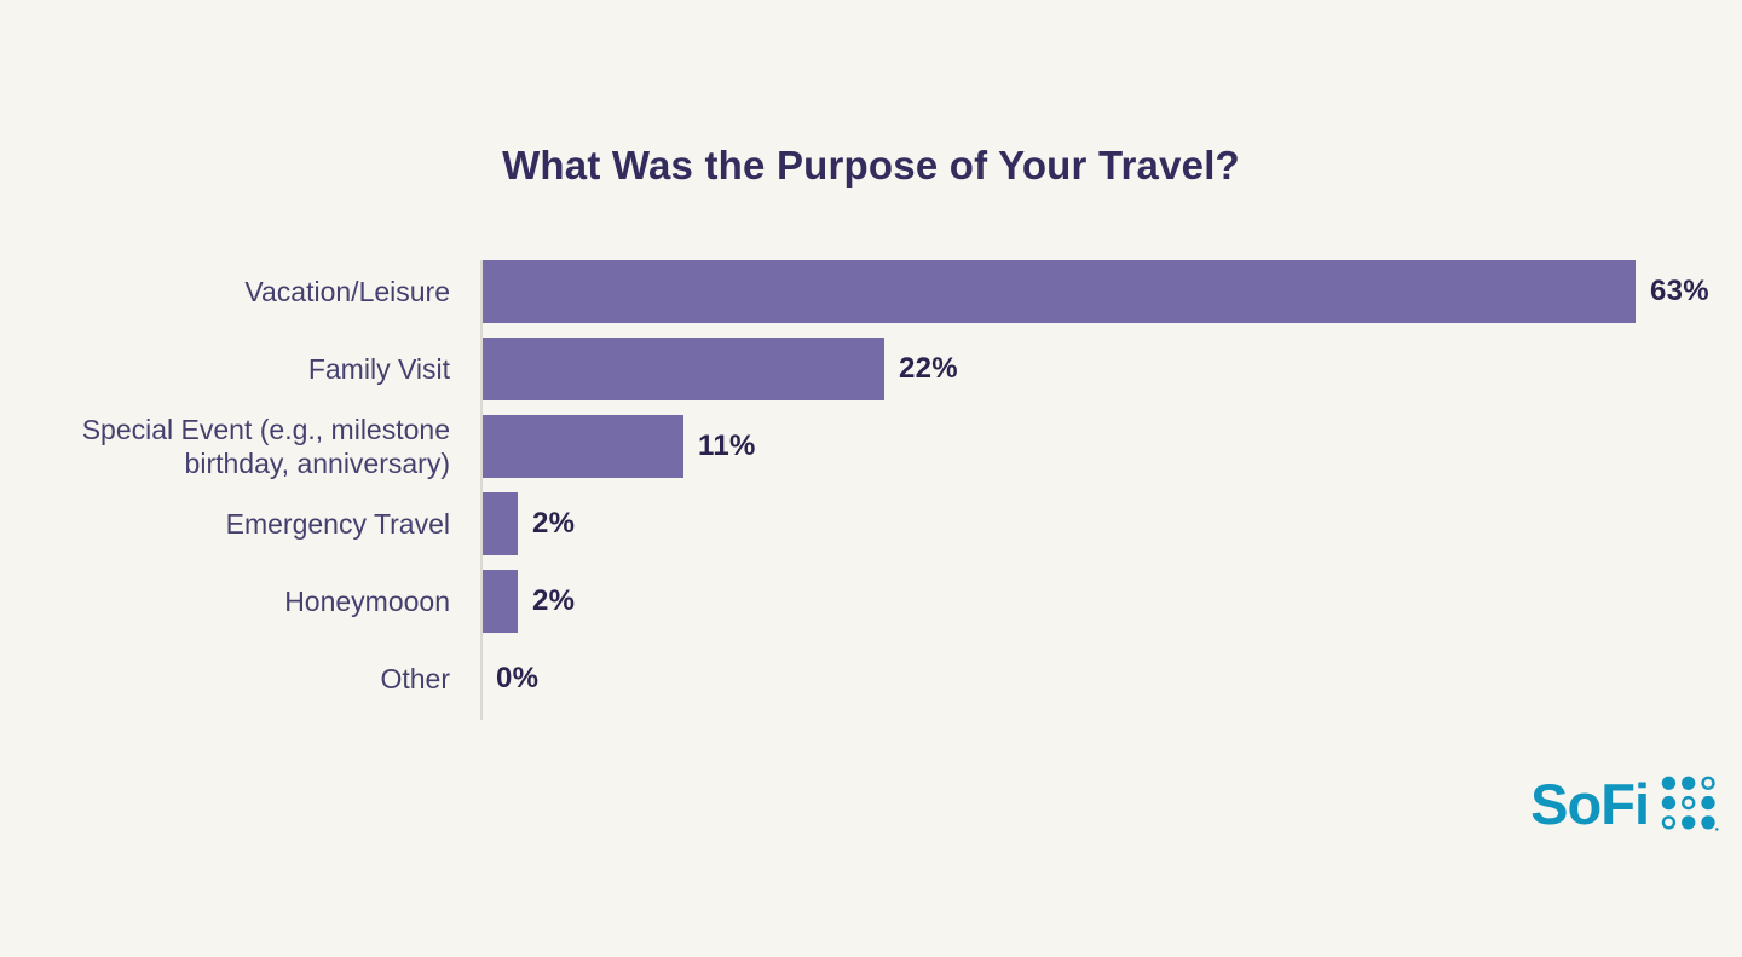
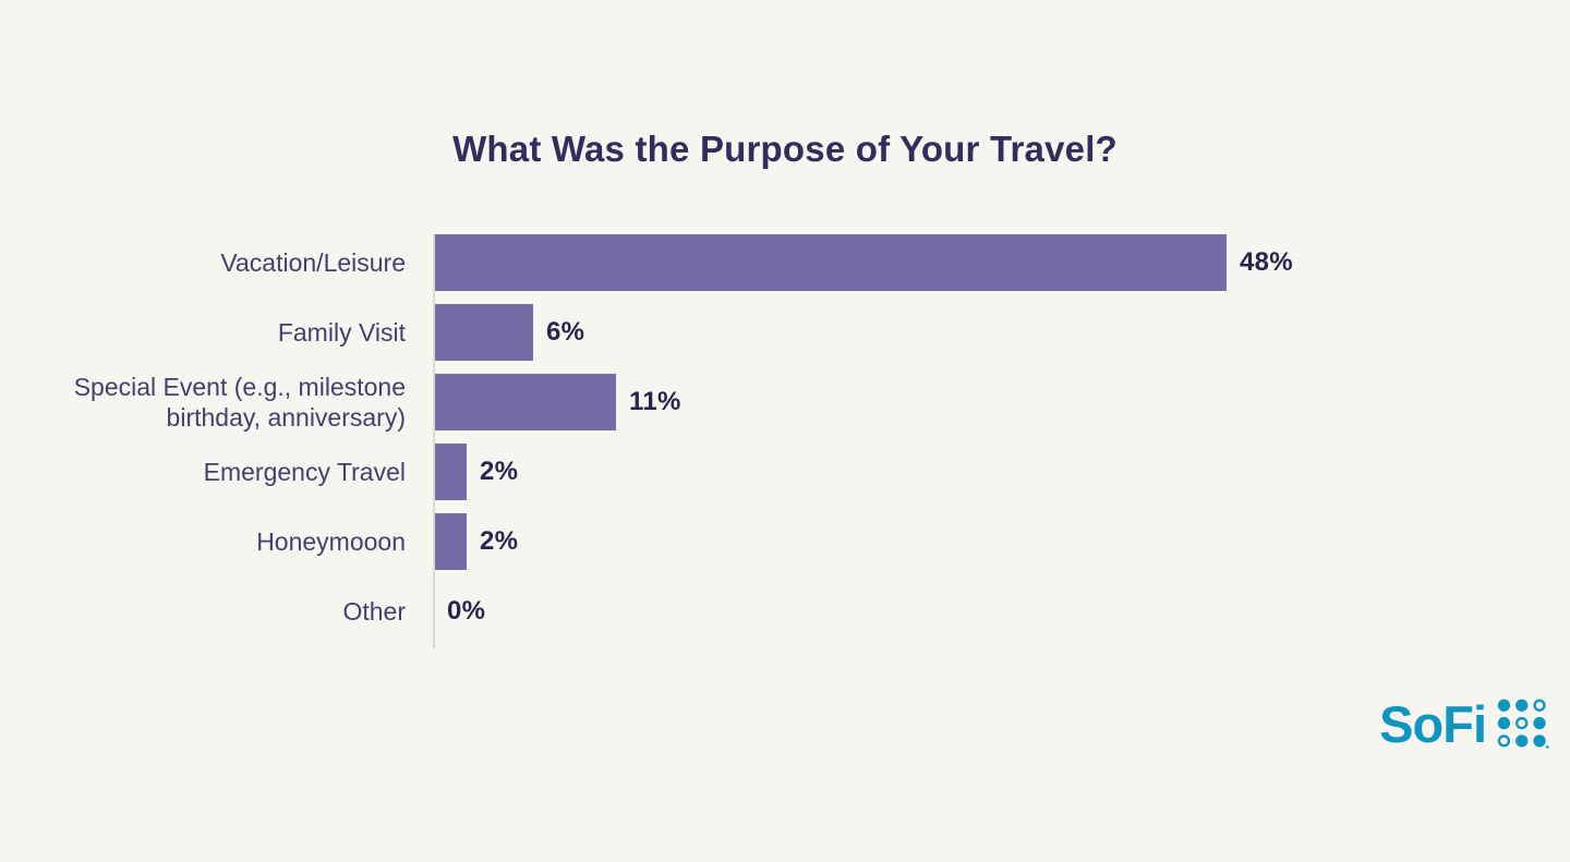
Vacation/Leisure: 63% -> 48%
Family Visit: 22% -> 6%
